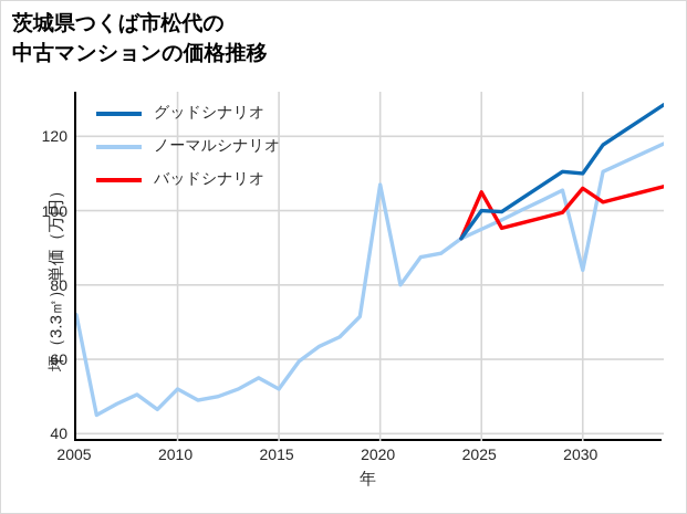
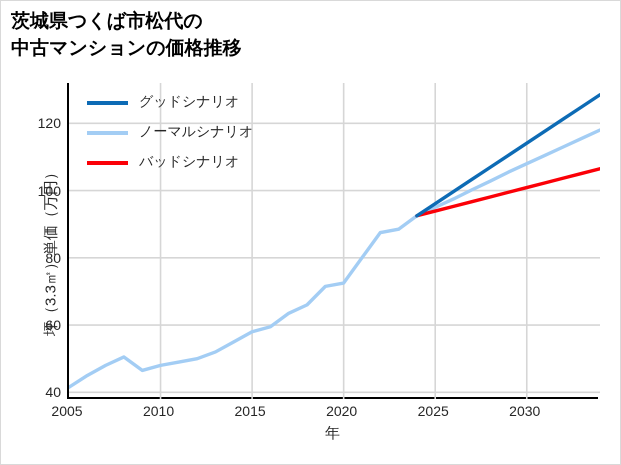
ノーマルシナリオ/2005: 72 -> 42
ノーマルシナリオ/2010: 52 -> 48
ノーマルシナリオ/2015: 52 -> 58
ノーマルシナリオ/2020: 107 -> 72
グッドシナリオ/2025: 100 -> 96
バッドシナリオ/2025: 105 -> 94
ノーマルシナリオ/2030: 84 -> 108
グッドシナリオ/2030: 110 -> 114
バッドシナリオ/2030: 106 -> 101
